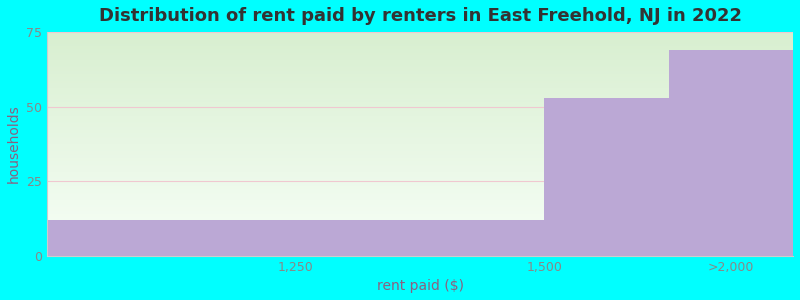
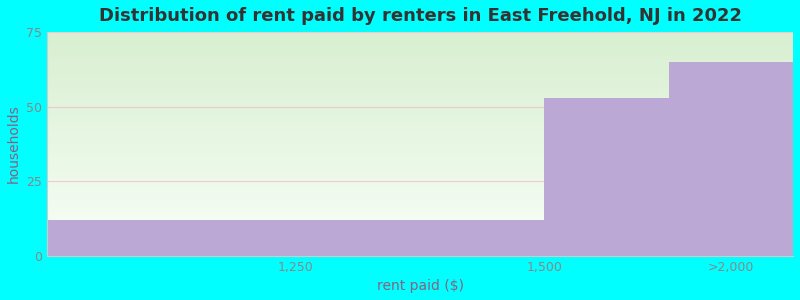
>2,000: 69 -> 65
